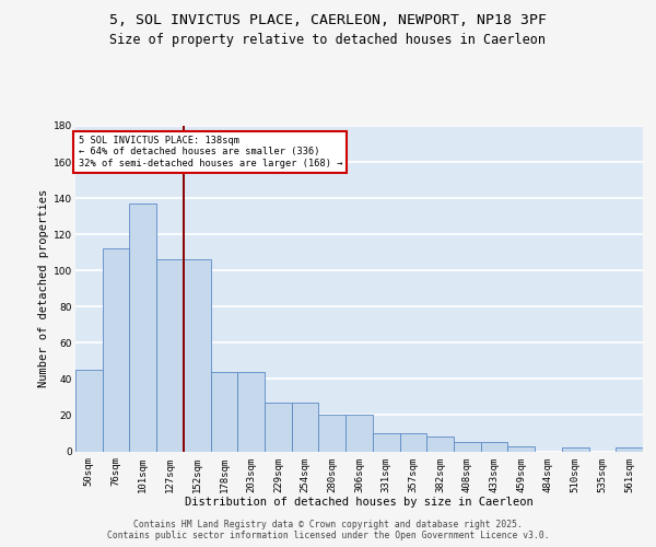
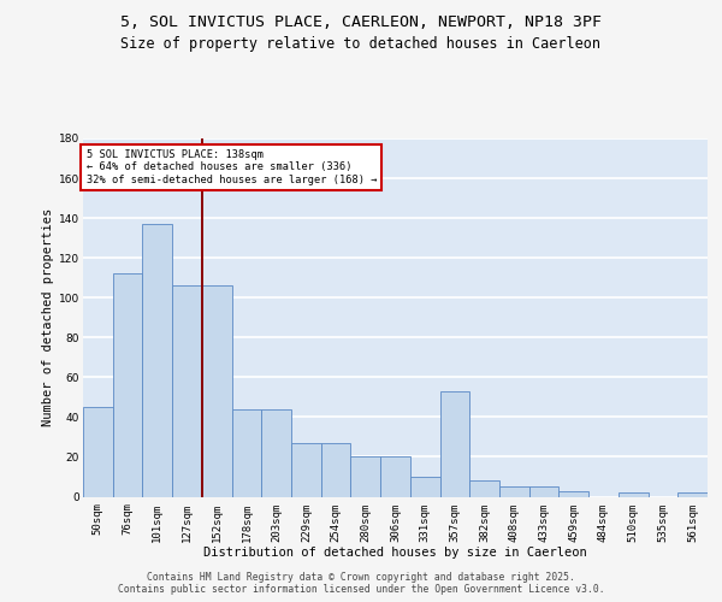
357sqm: 10 -> 53
